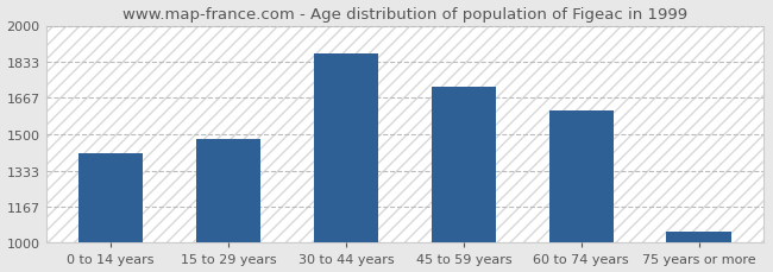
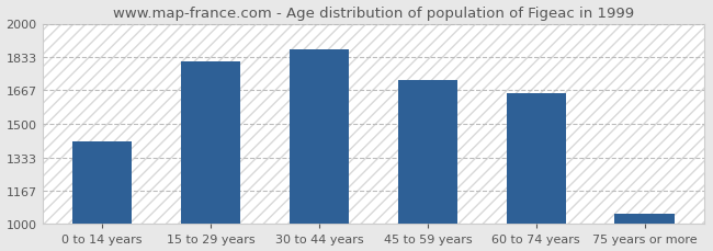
15 to 29 years: 1480 -> 1810
60 to 74 years: 1610 -> 1660
